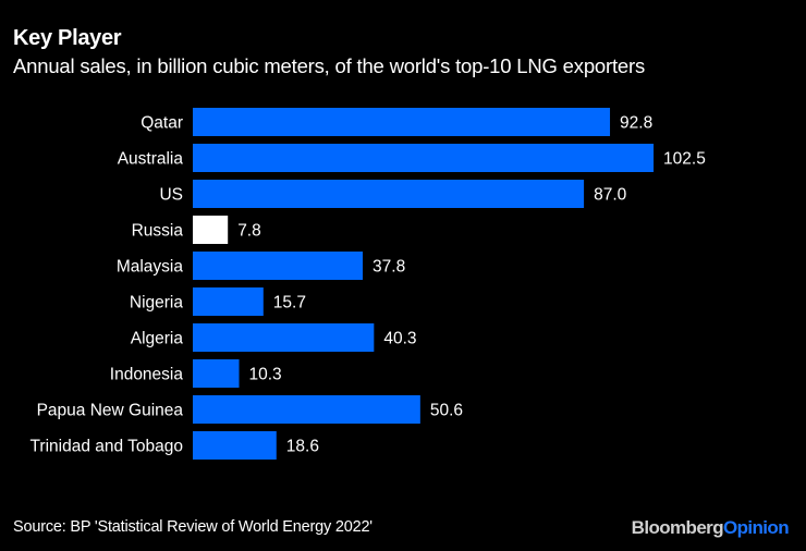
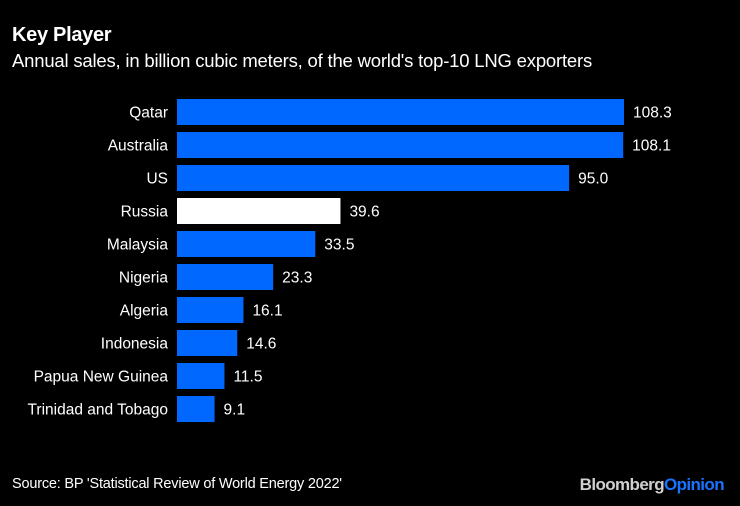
Qatar: 92.8 -> 108.3
Australia: 102.5 -> 108.1
US: 87.0 -> 95.0
Russia: 7.8 -> 39.6
Malaysia: 37.8 -> 33.5
Nigeria: 15.7 -> 23.3
Algeria: 40.3 -> 16.1
Indonesia: 10.3 -> 14.6
Papua New Guinea: 50.6 -> 11.5
Trinidad and Tobago: 18.6 -> 9.1
